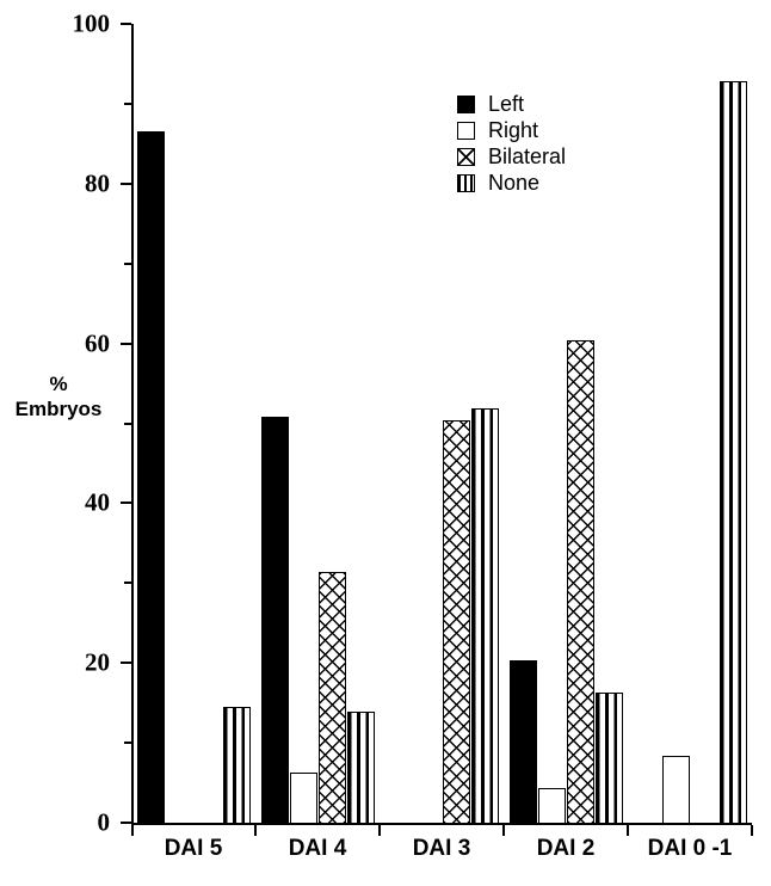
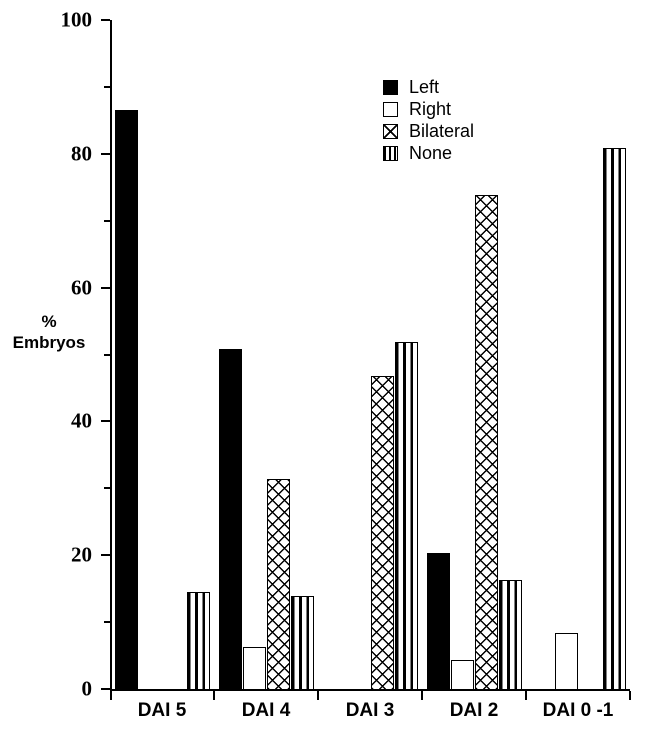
Bilateral/DAI 3: 50 -> 47
Bilateral/DAI 2: 60 -> 74
None/DAI 0 -1: 93 -> 81
